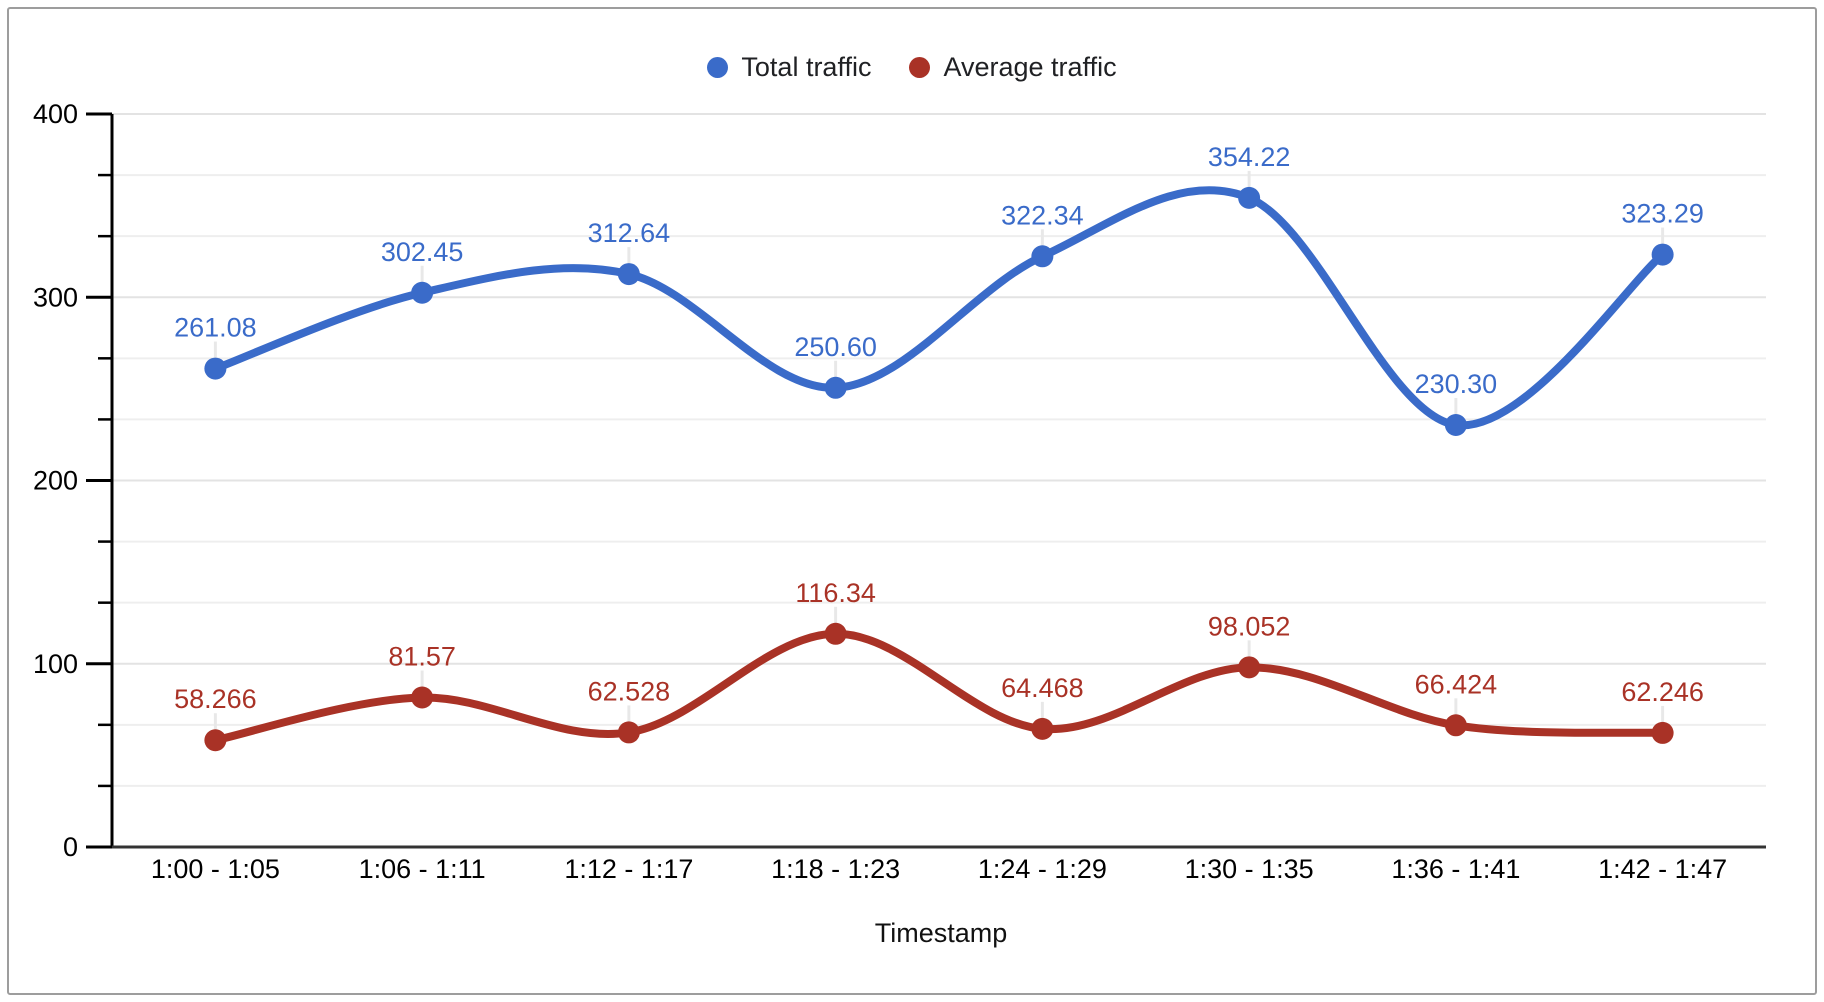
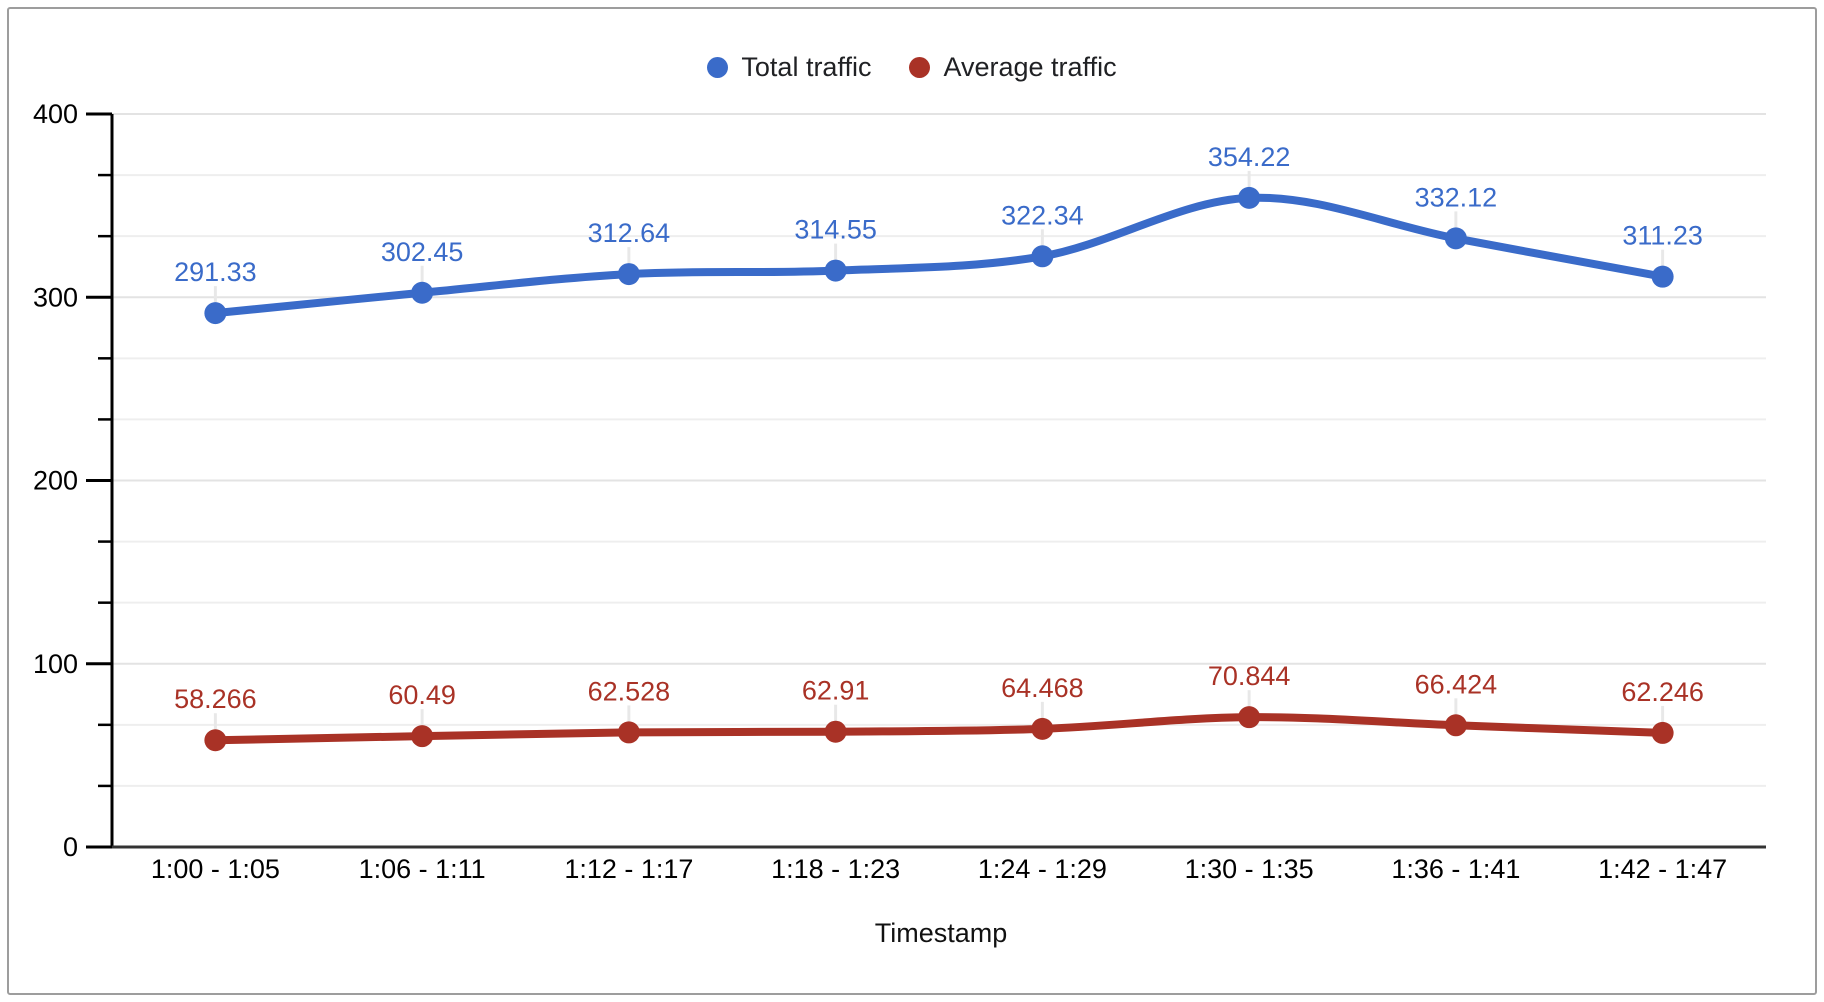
Total traffic/1:00 - 1:05: 261.08 -> 291.33
Average traffic/1:06 - 1:11: 81.57 -> 60.49
Total traffic/1:18 - 1:23: 250.60 -> 314.55
Average traffic/1:18 - 1:23: 116.34 -> 62.91
Average traffic/1:30 - 1:35: 98.052 -> 70.844
Total traffic/1:36 - 1:41: 230.30 -> 332.12
Total traffic/1:42 - 1:47: 323.29 -> 311.23
